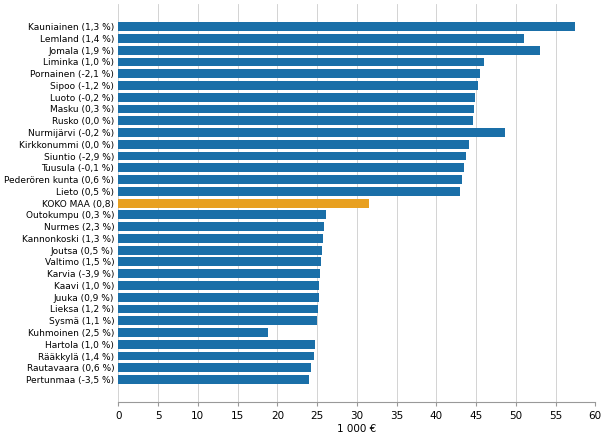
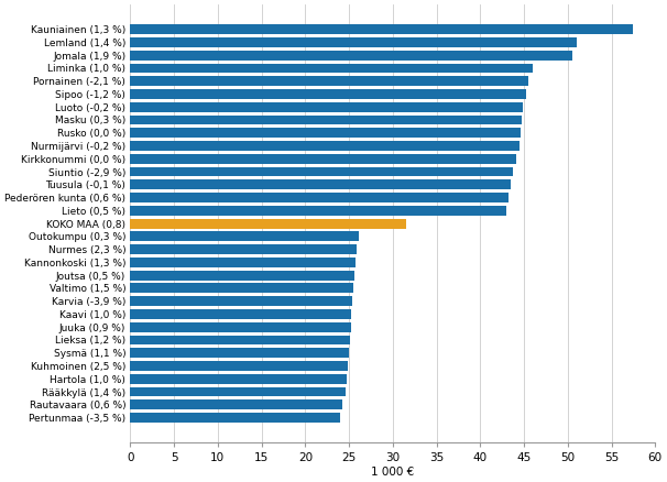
Jomala (1,9 %): 53.0 -> 50.5
Nurmijärvi (-0,2 %): 48.6 -> 44.5
Kuhmoinen (2,5 %): 18.8 -> 24.9
